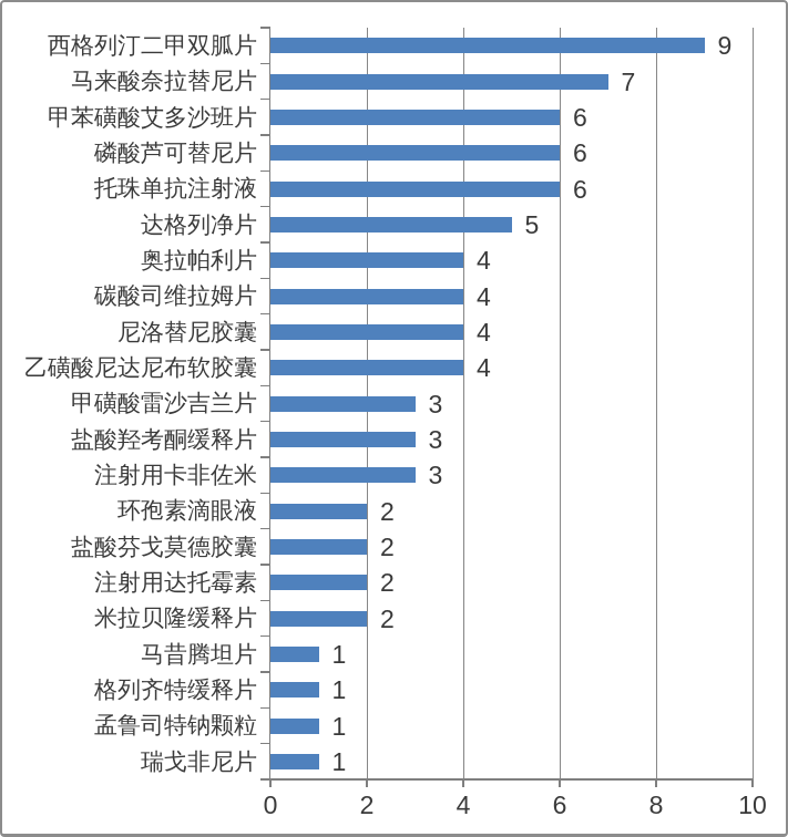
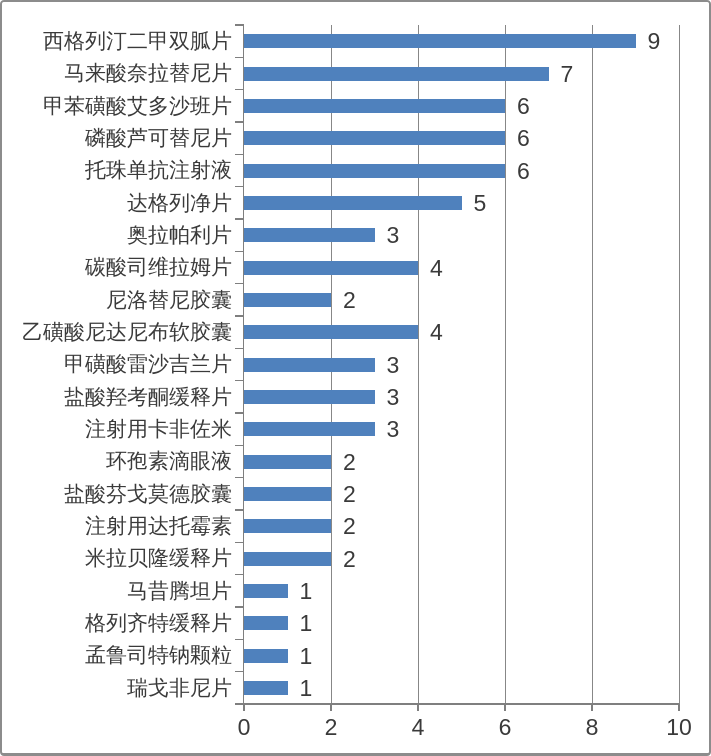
奥拉帕利片: 4 -> 3
尼洛替尼胶囊: 4 -> 2
